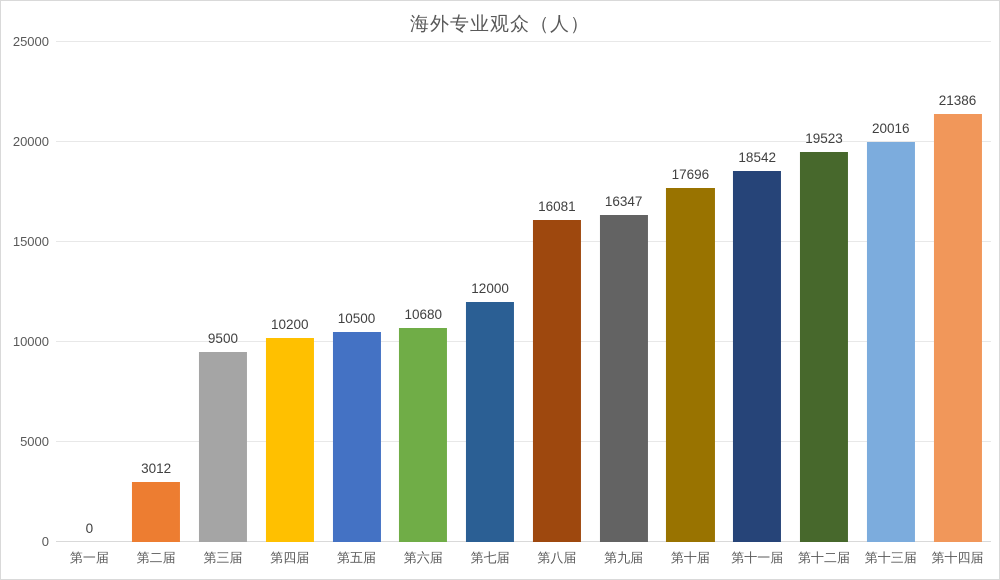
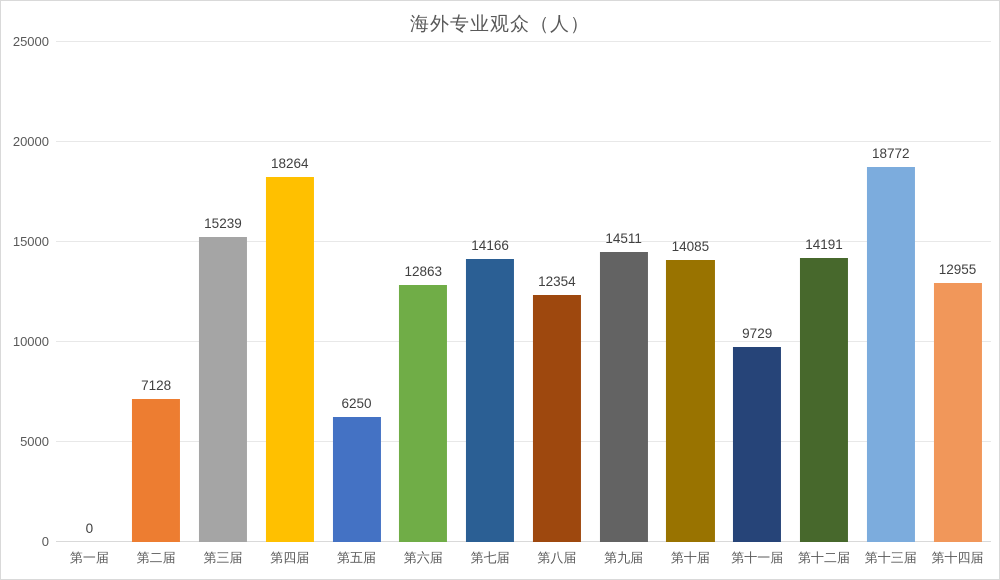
第二届: 3012 -> 7128
第三届: 9500 -> 15239
第四届: 10200 -> 18264
第五届: 10500 -> 6250
第六届: 10680 -> 12863
第七届: 12000 -> 14166
第八届: 16081 -> 12354
第九届: 16347 -> 14511
第十届: 17696 -> 14085
第十一届: 18542 -> 9729
第十二届: 19523 -> 14191
第十三届: 20016 -> 18772
第十四届: 21386 -> 12955
